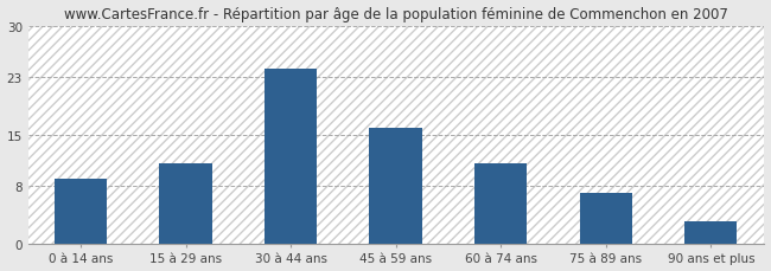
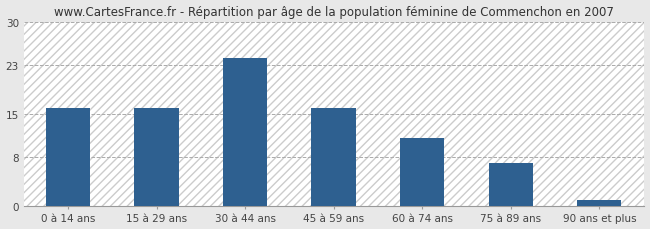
0 à 14 ans: 9 -> 16
15 à 29 ans: 11 -> 16
90 ans et plus: 3 -> 1
